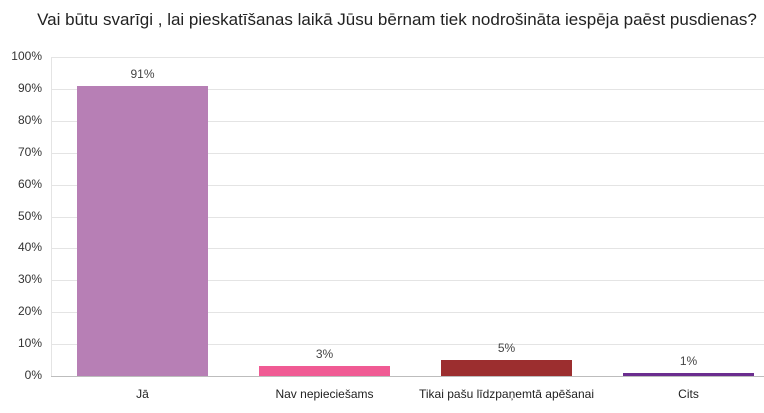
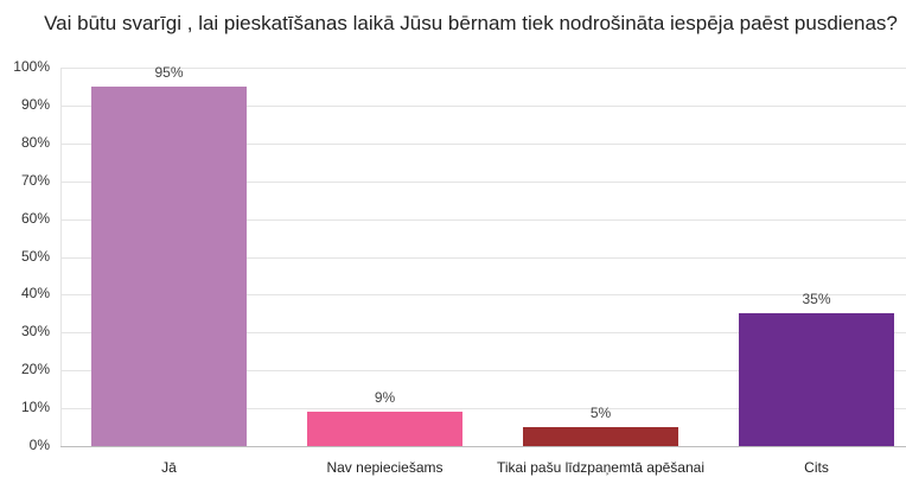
Jā: 91% -> 95%
Nav nepieciešams: 3% -> 9%
Cits: 1% -> 35%
